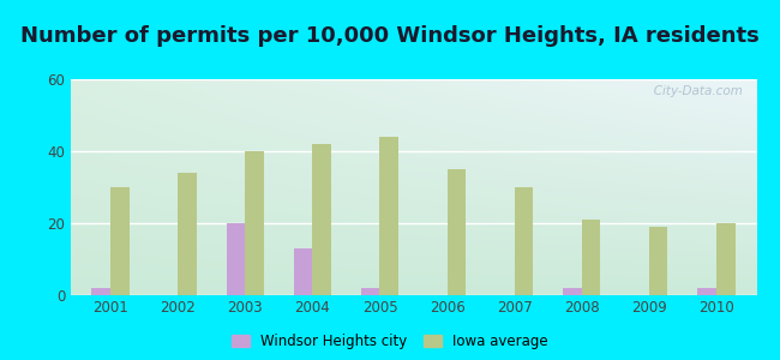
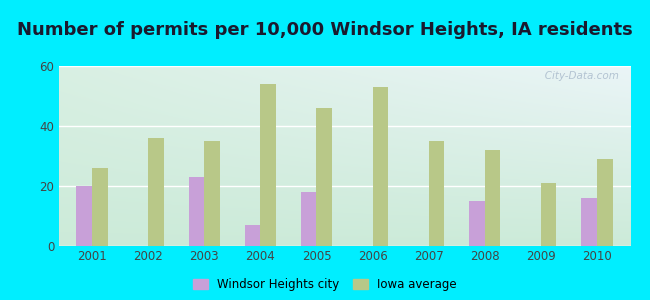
Windsor Heights city/2001: 2 -> 20
Iowa average/2001: 30 -> 26
Iowa average/2002: 34 -> 36
Windsor Heights city/2003: 20 -> 23
Iowa average/2003: 40 -> 35
Windsor Heights city/2004: 13 -> 7
Iowa average/2004: 42 -> 54
Windsor Heights city/2005: 2 -> 18
Iowa average/2005: 44 -> 46
Iowa average/2006: 35 -> 53
Iowa average/2007: 30 -> 35
Windsor Heights city/2008: 2 -> 15
Iowa average/2008: 21 -> 32
Iowa average/2009: 19 -> 21
Windsor Heights city/2010: 2 -> 16
Iowa average/2010: 20 -> 29
